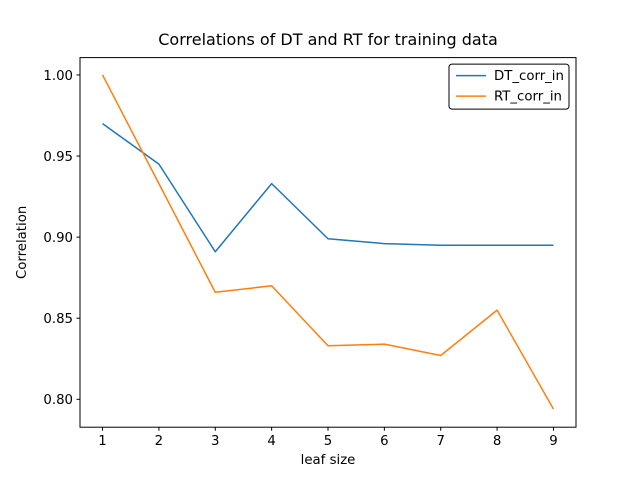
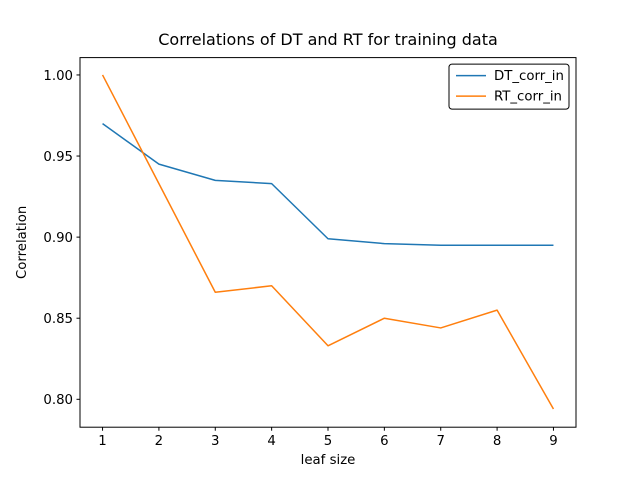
DT_corr_in/3: 0.891 -> 0.935
RT_corr_in/6: 0.834 -> 0.850
RT_corr_in/7: 0.827 -> 0.844
